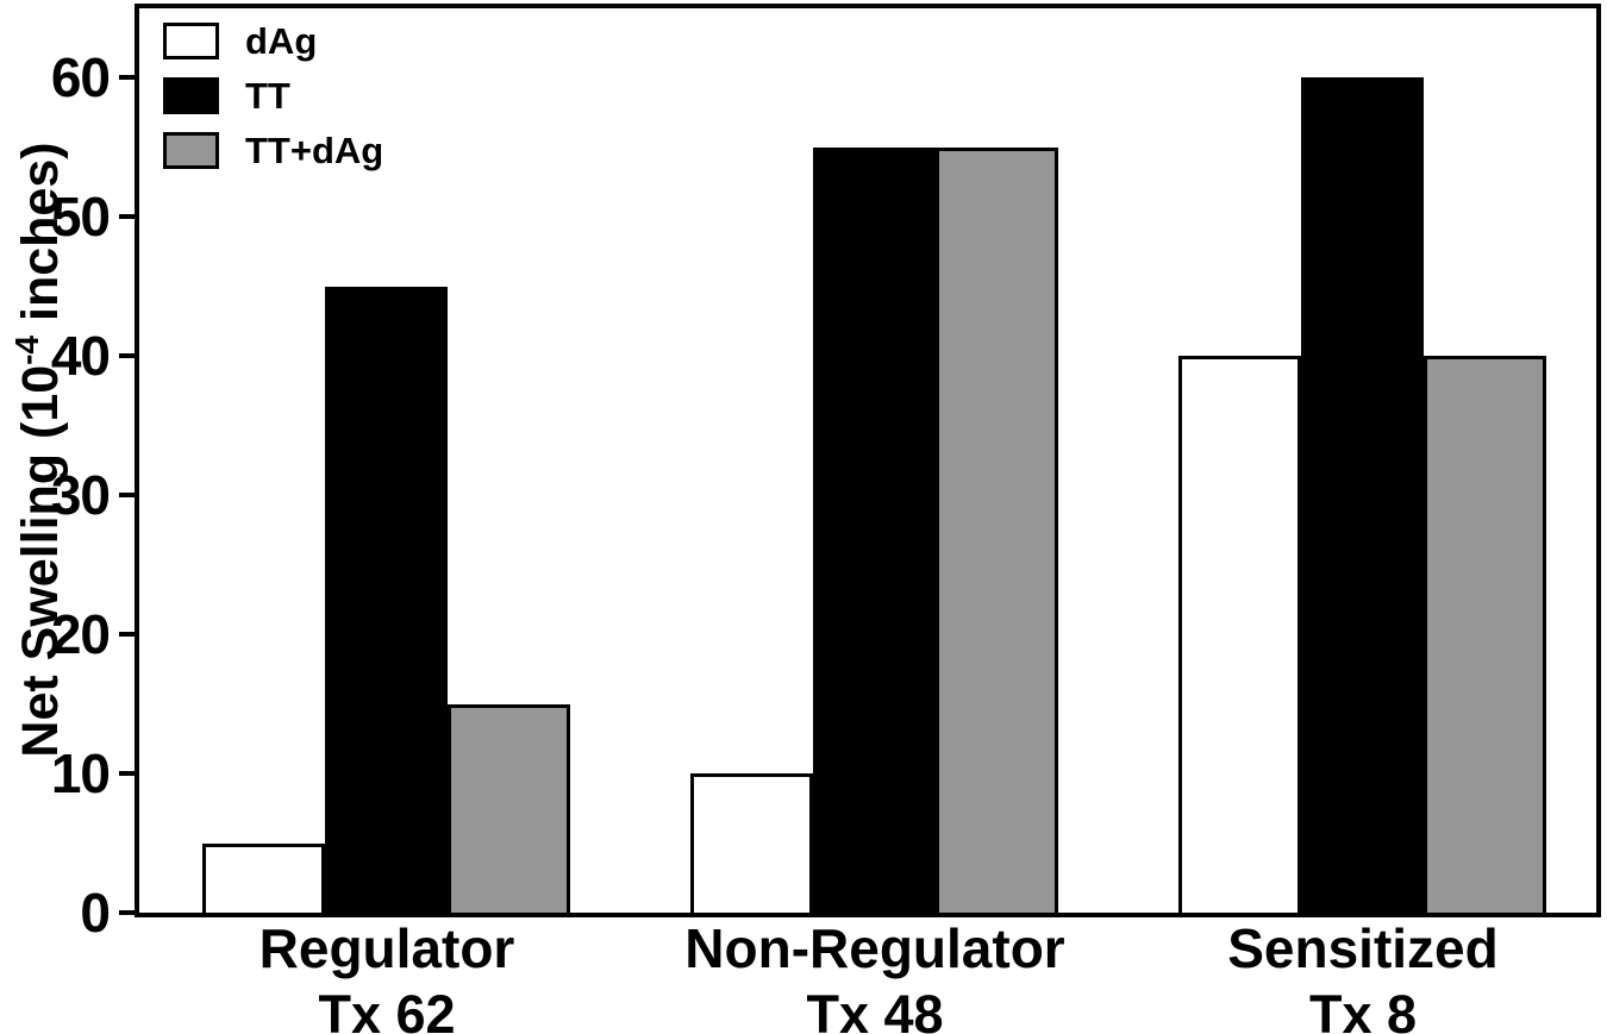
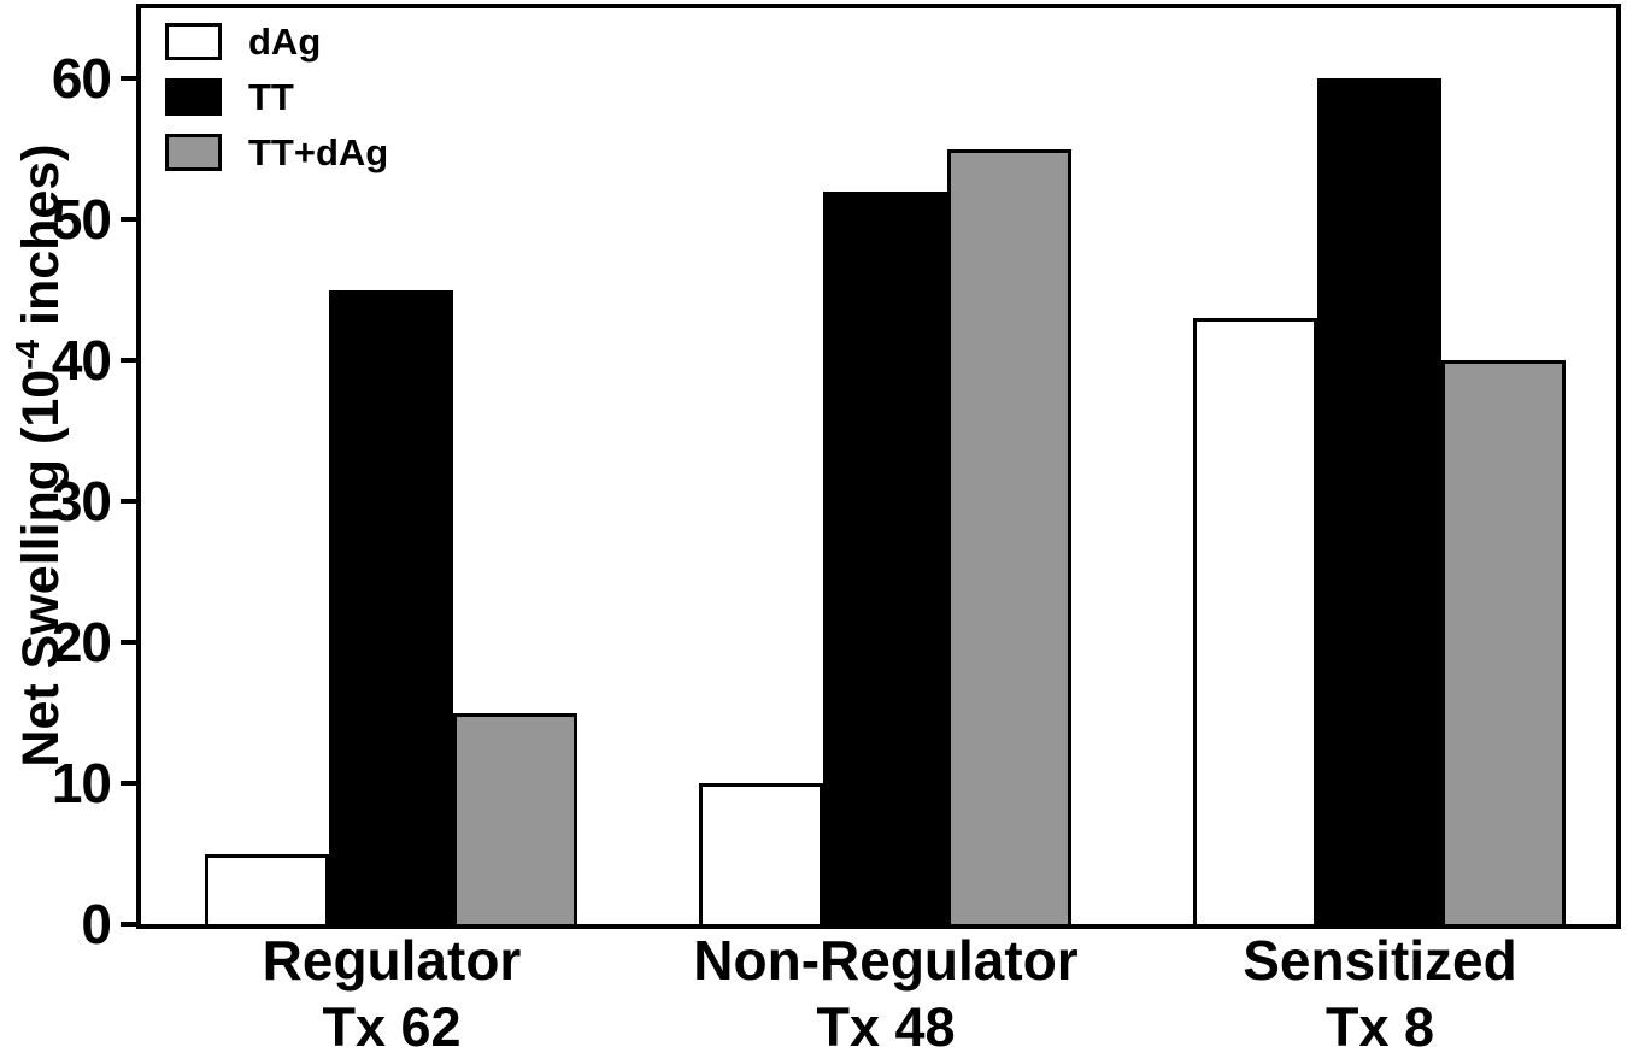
TT/Non-Regulator: 55 -> 52
dAg/Sensitized: 40 -> 43
